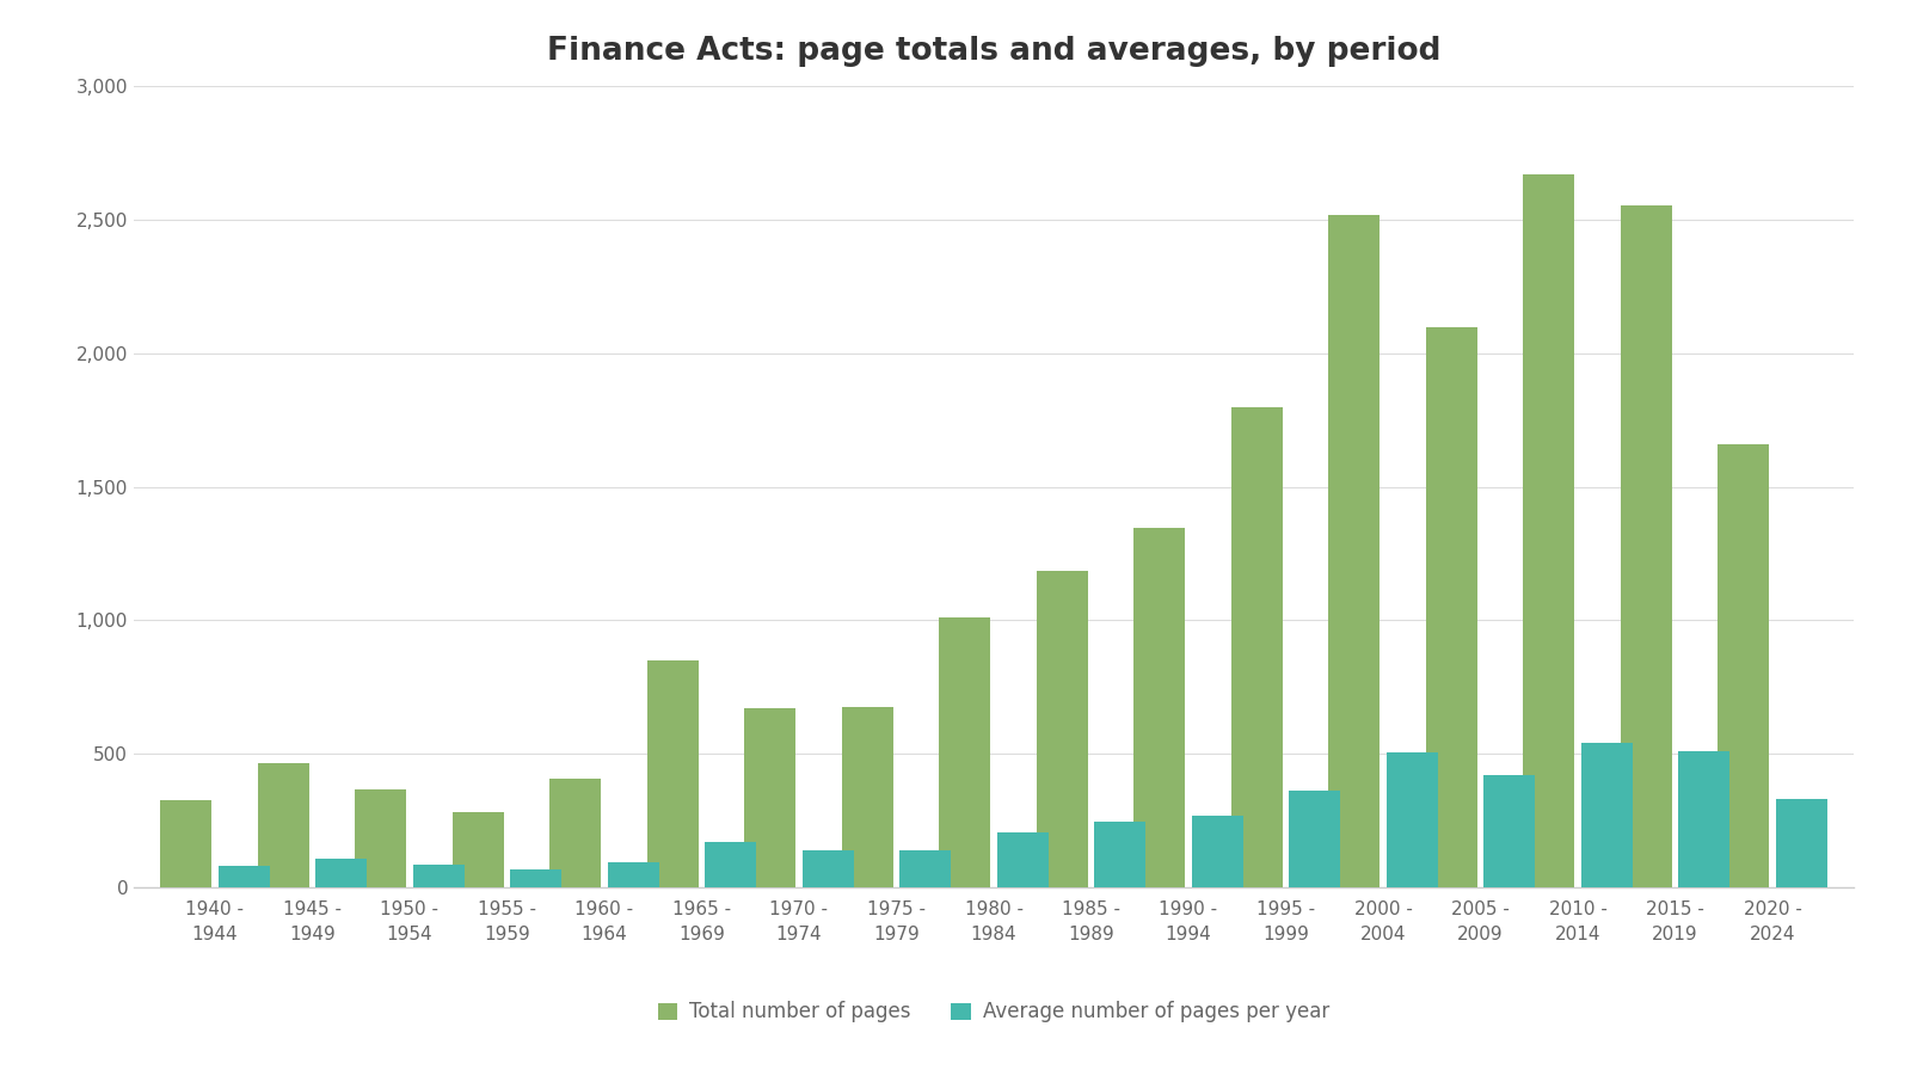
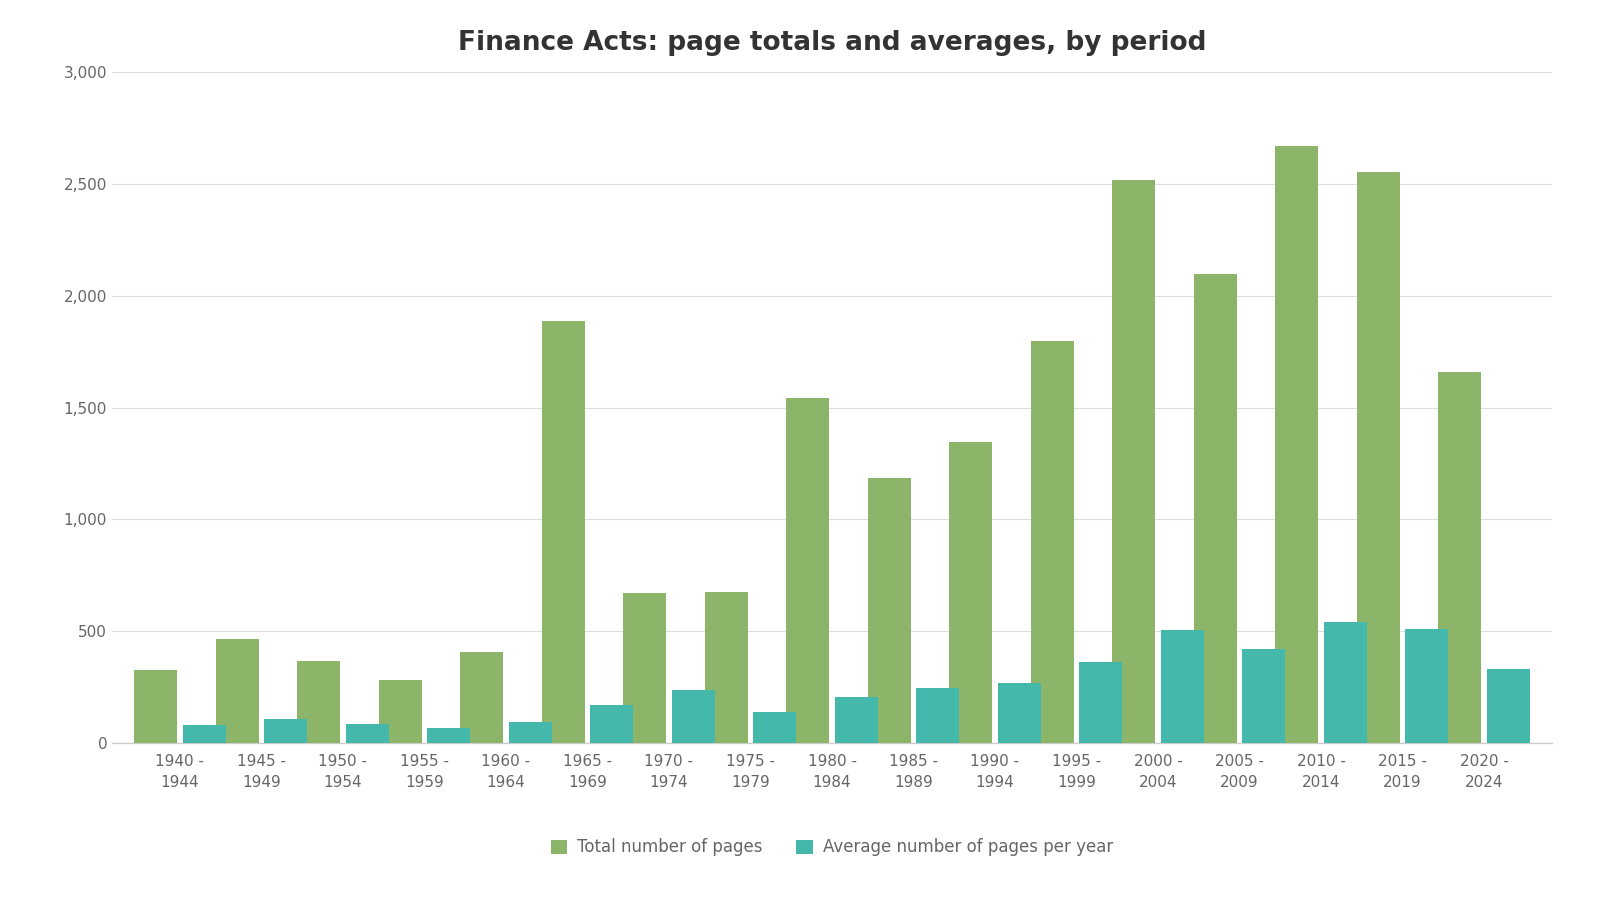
Total number of pages/1965 - 1969: 850 -> 1,890
Average number of pages per year/1970 - 1974: 140 -> 235
Total number of pages/1980 - 1984: 1,010 -> 1,545
